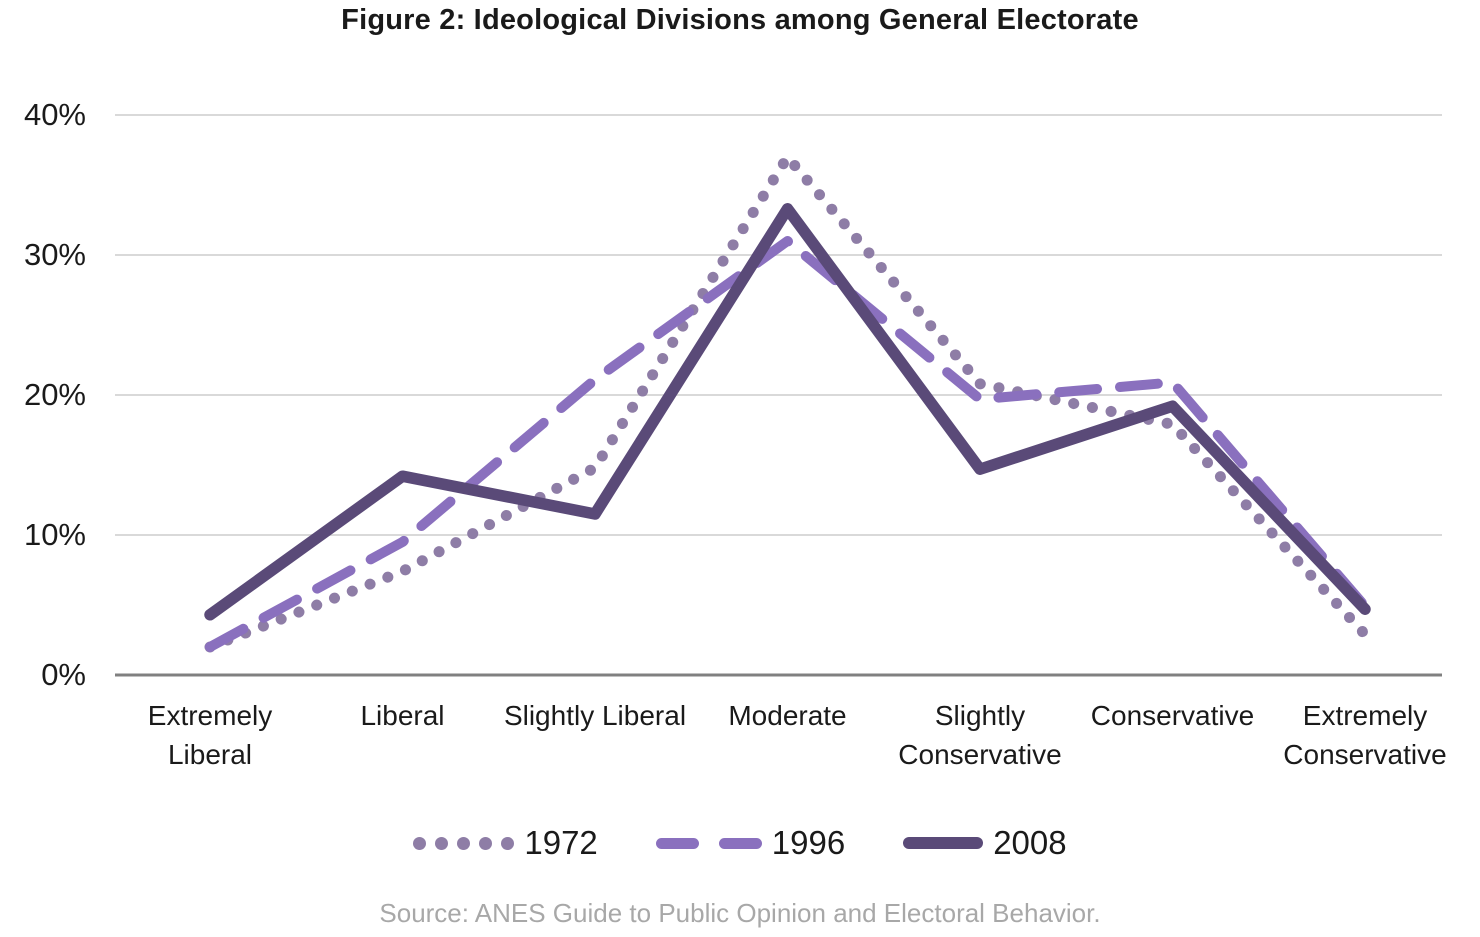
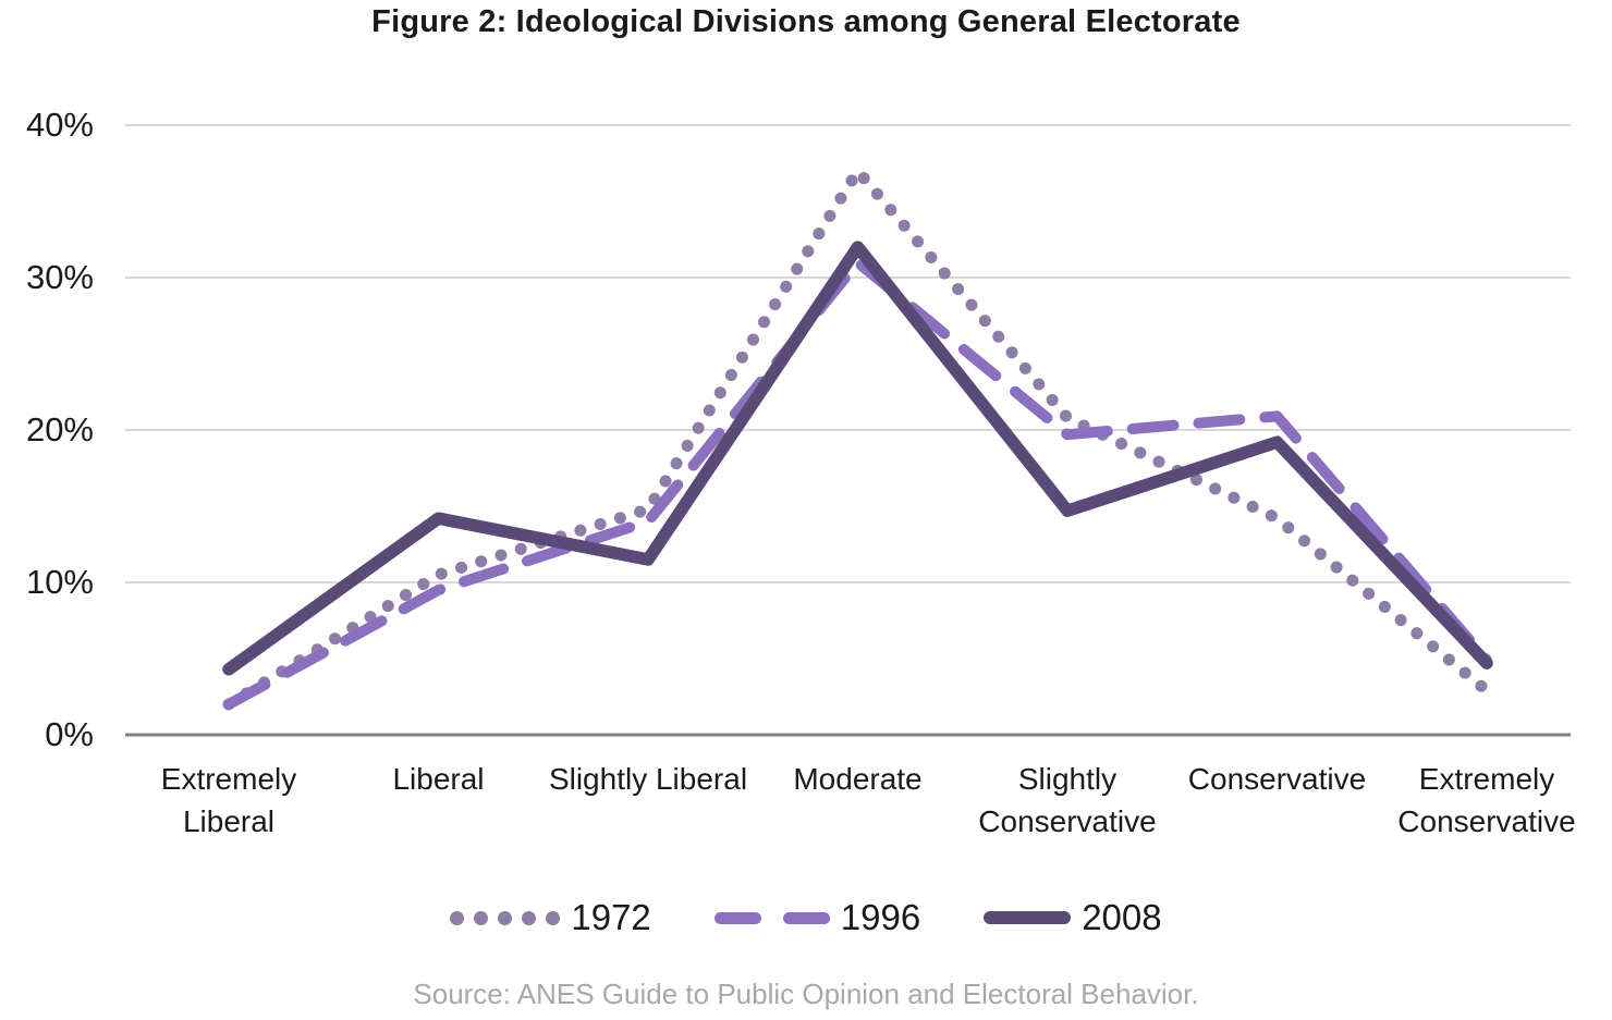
1972/Liberal: 7.4% -> 10.5%
1996/Slightly Liberal: 21.1% -> 14.0%
2008/Moderate: 33.3% -> 32.0%
1972/Conservative: 17.9% -> 14.2%
